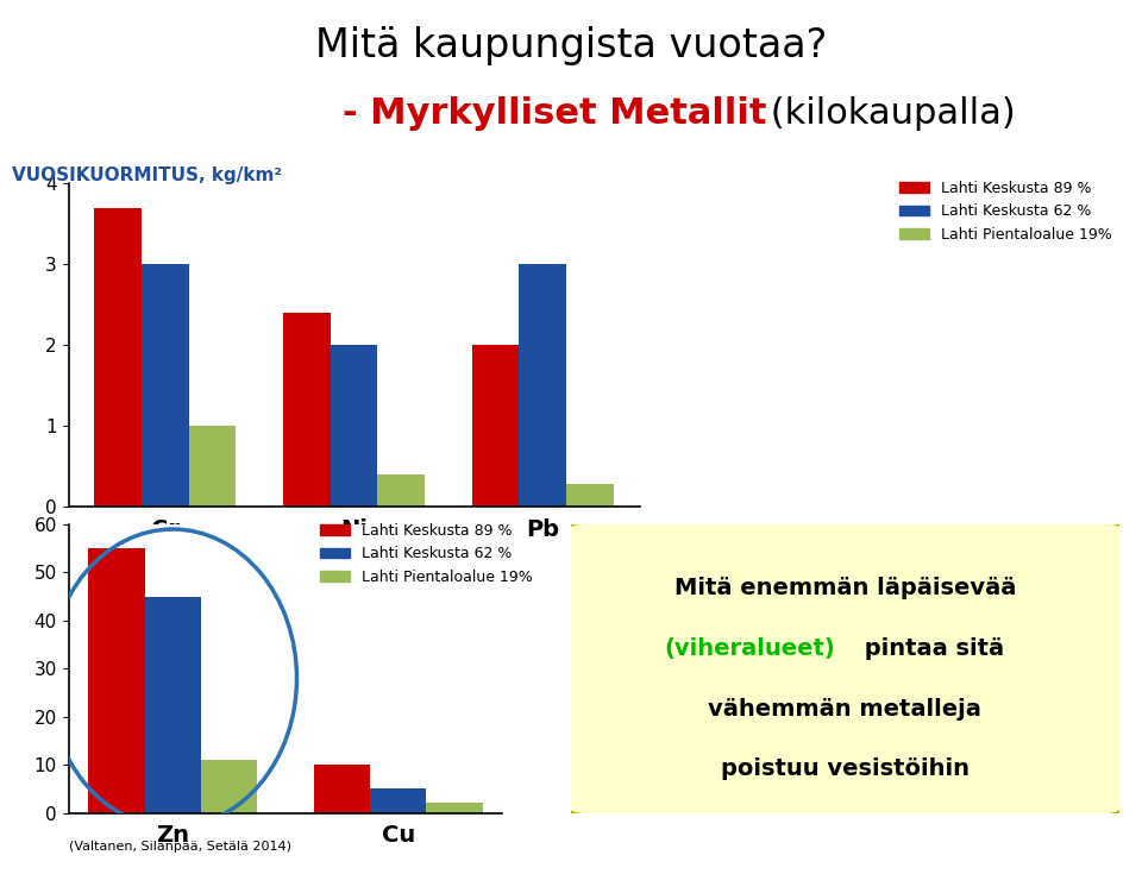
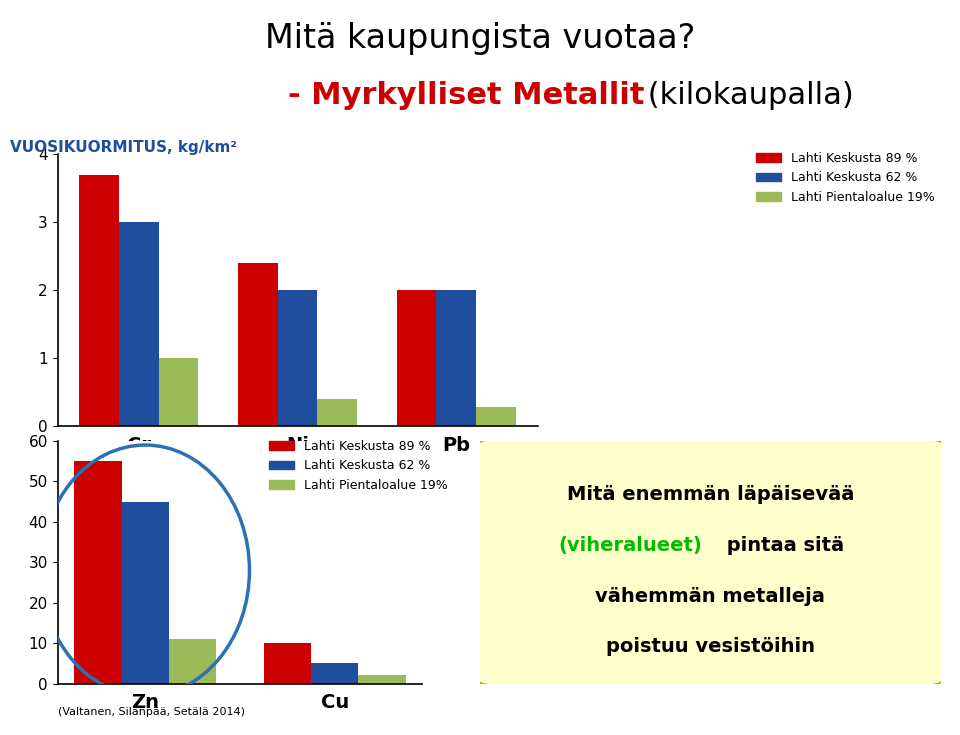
Lahti Keskusta 62 %/Pb: 3 -> 2
